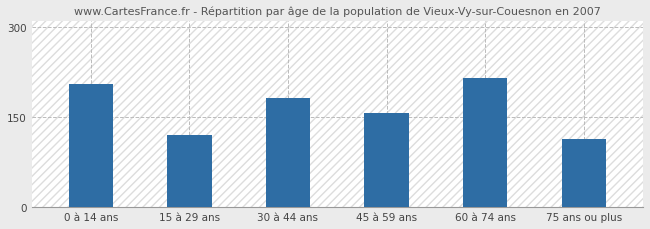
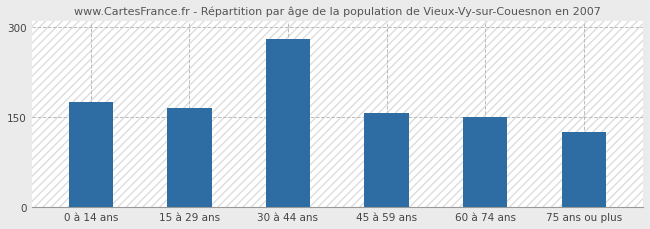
0 à 14 ans: 206 -> 176
15 à 29 ans: 120 -> 165
30 à 44 ans: 182 -> 281
60 à 74 ans: 216 -> 151
75 ans ou plus: 114 -> 125
